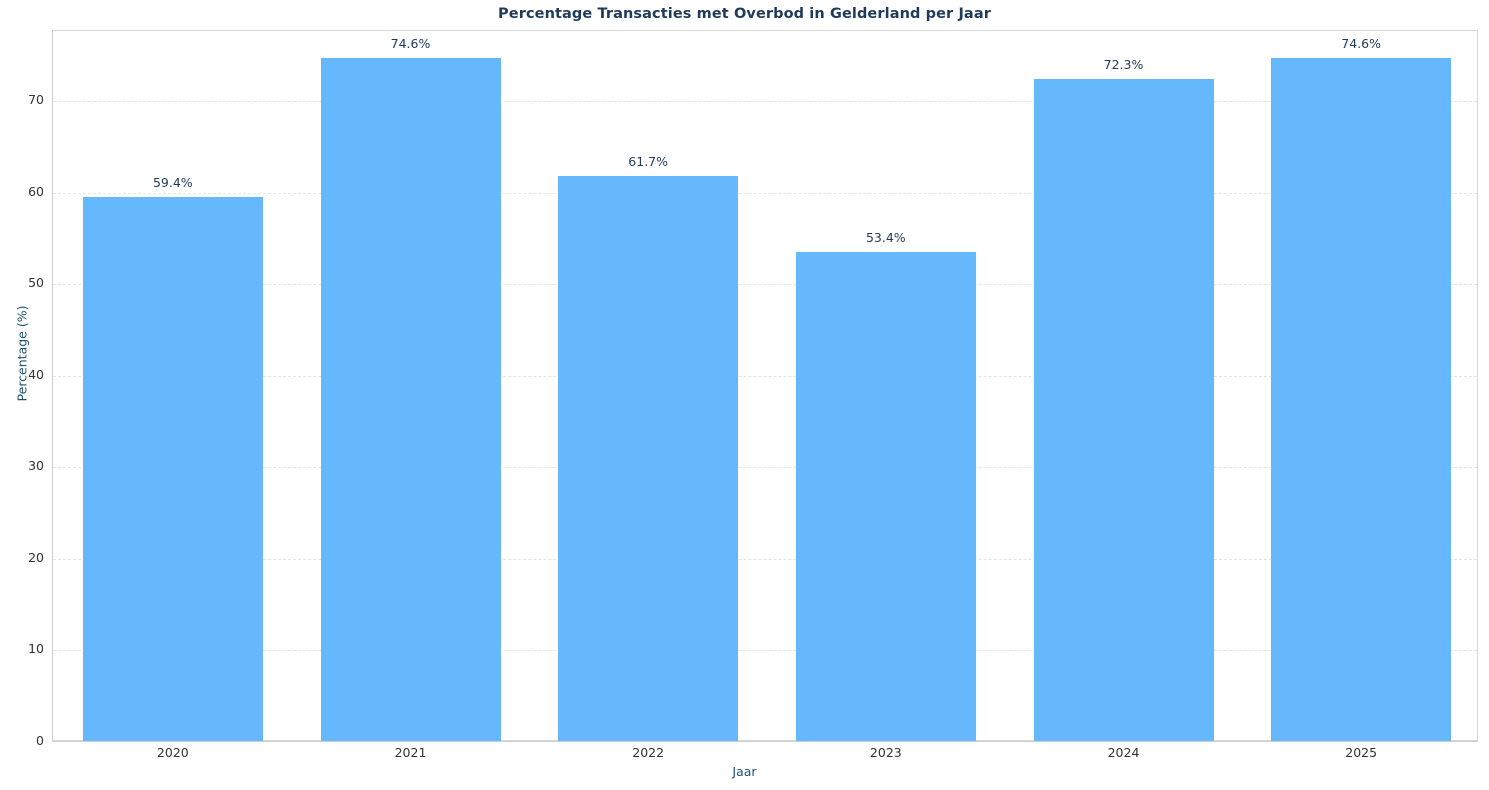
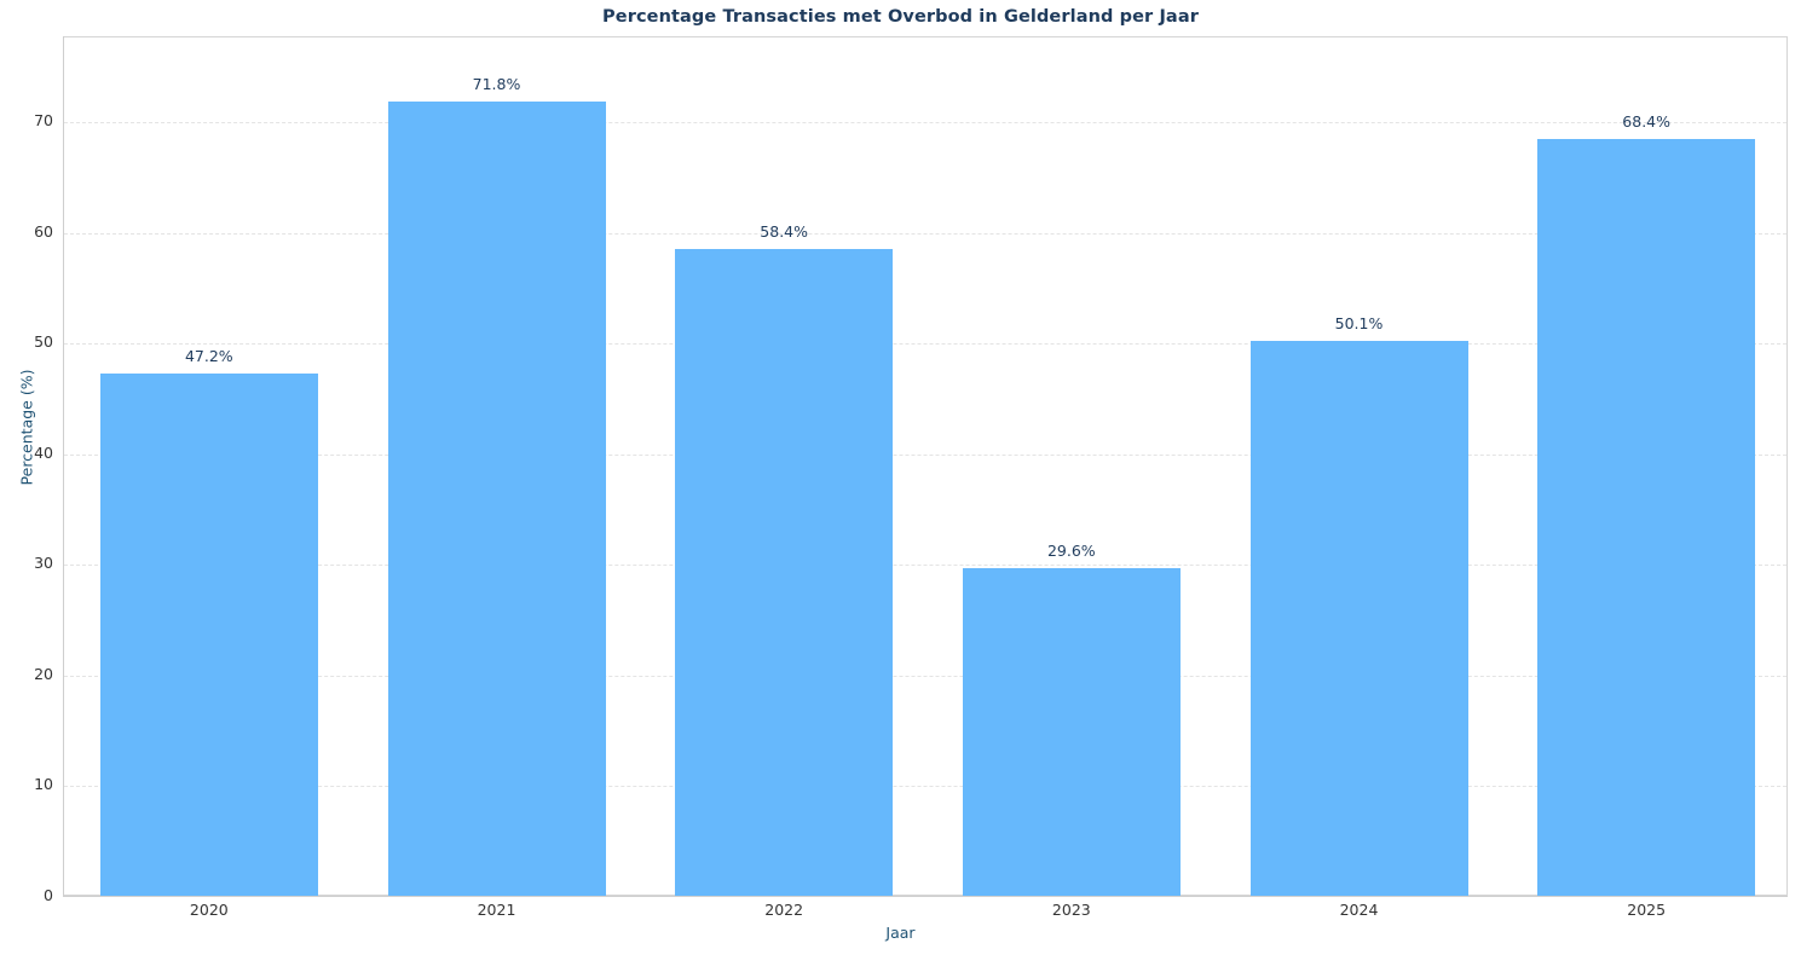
2020: 59.4% -> 47.2%
2021: 74.6% -> 71.8%
2022: 61.7% -> 58.4%
2023: 53.4% -> 29.6%
2024: 72.3% -> 50.1%
2025: 74.6% -> 68.4%
